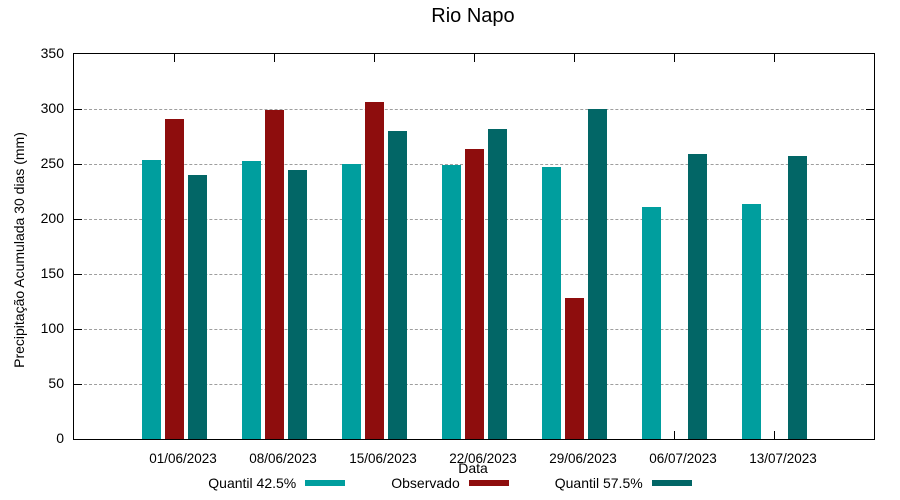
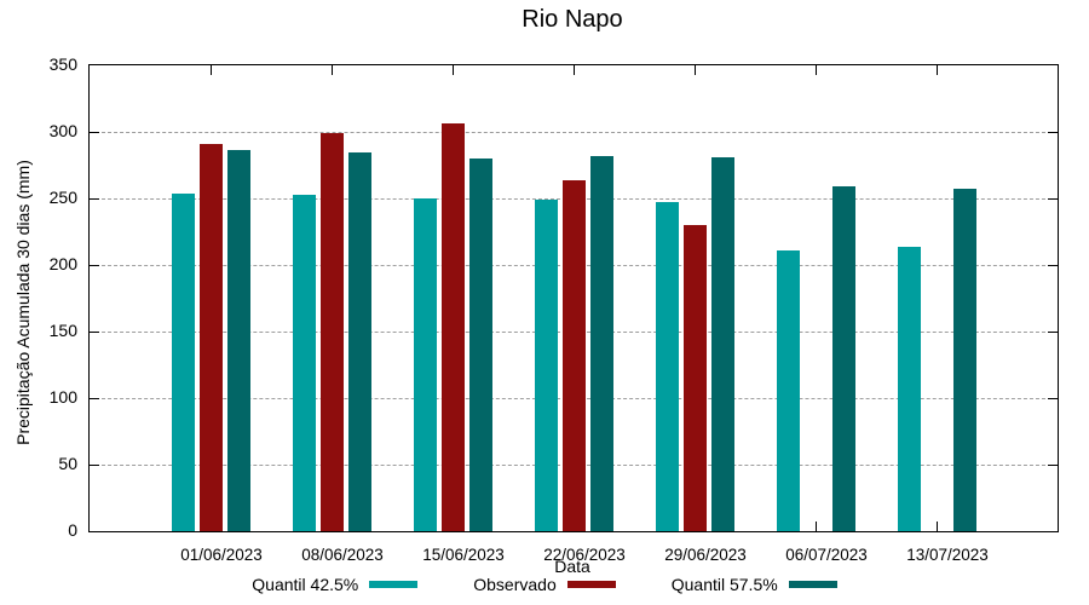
Quantil 57.5%/01/06/2023: 240 -> 286
Quantil 57.5%/08/06/2023: 245 -> 285
Observado/29/06/2023: 128 -> 230
Quantil 57.5%/29/06/2023: 300 -> 281
